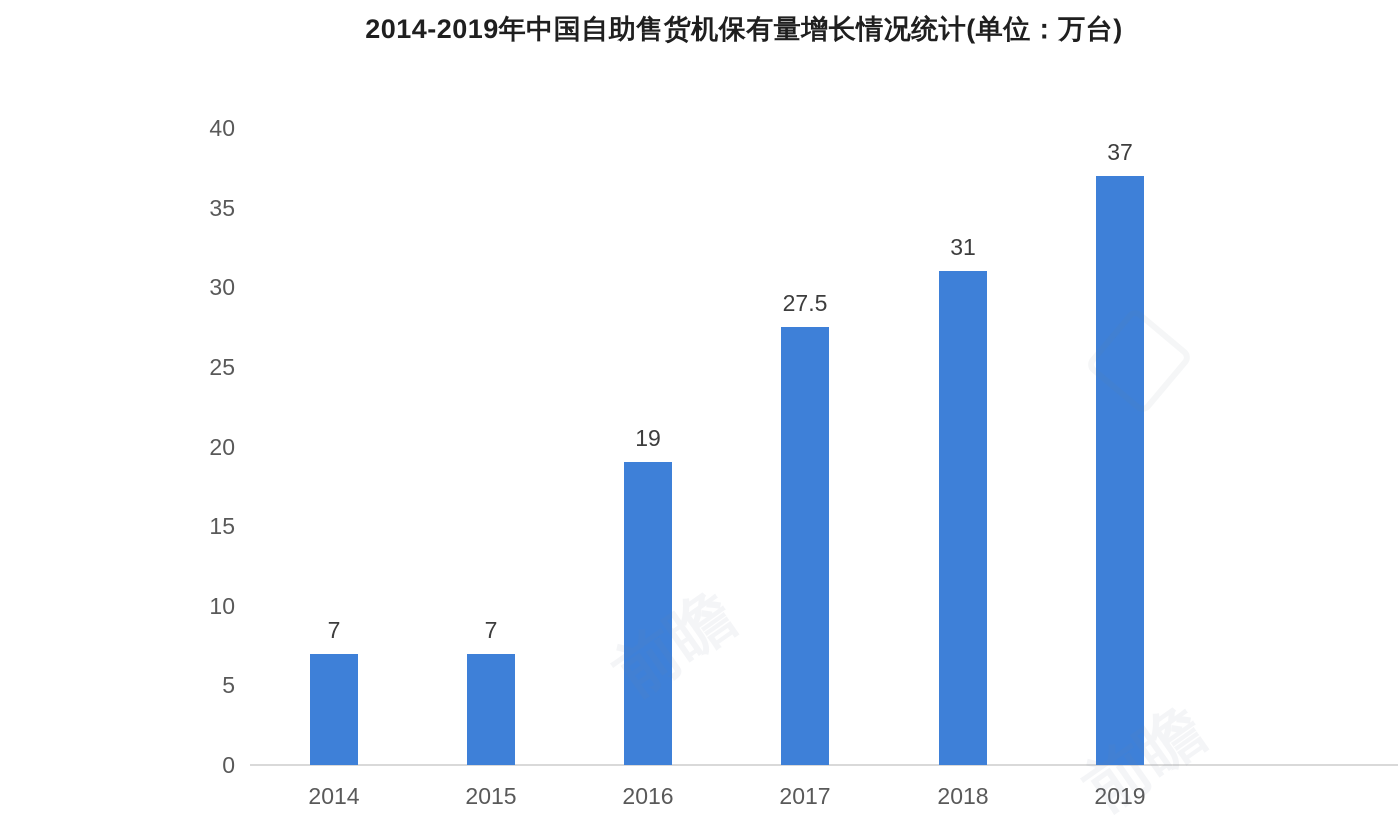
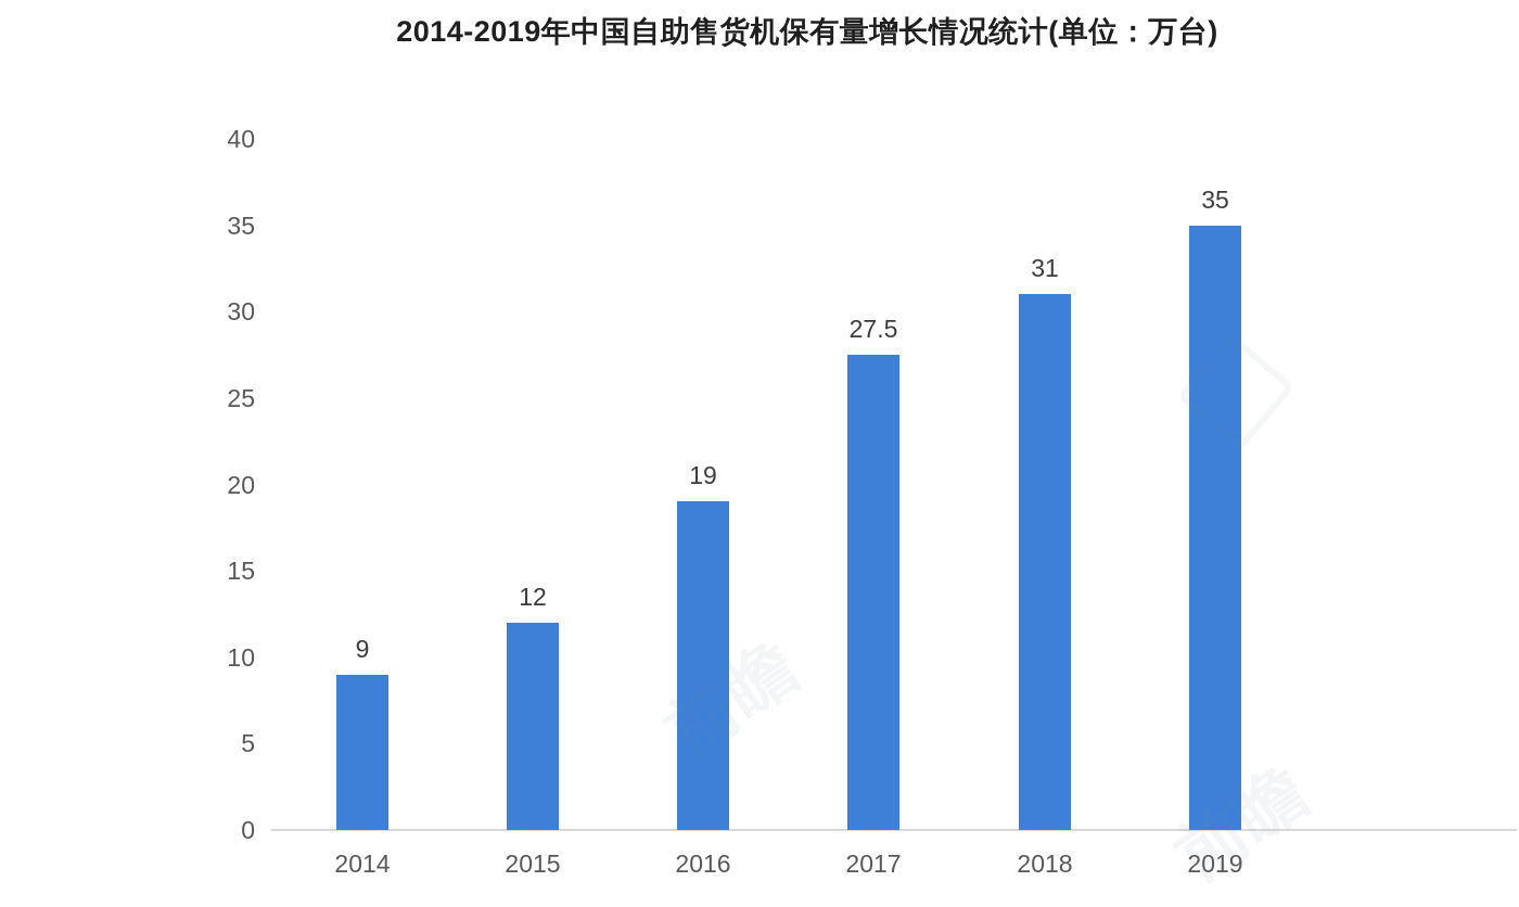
2014: 7 -> 9
2015: 7 -> 12
2019: 37 -> 35
